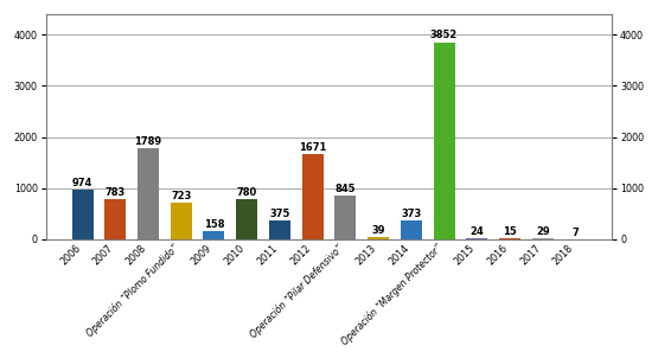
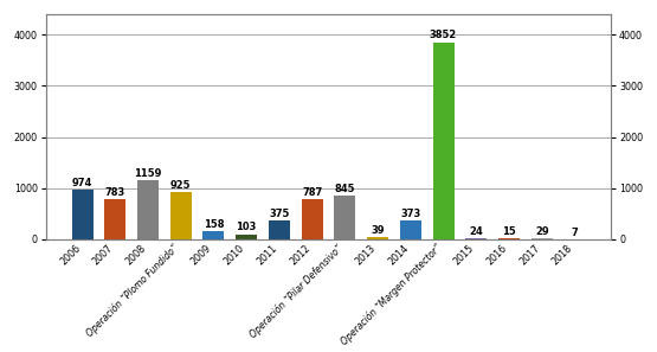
2008: 1789 -> 1159
Operación “Plomo Fundido”: 723 -> 925
2010: 780 -> 103
2012: 1671 -> 787
